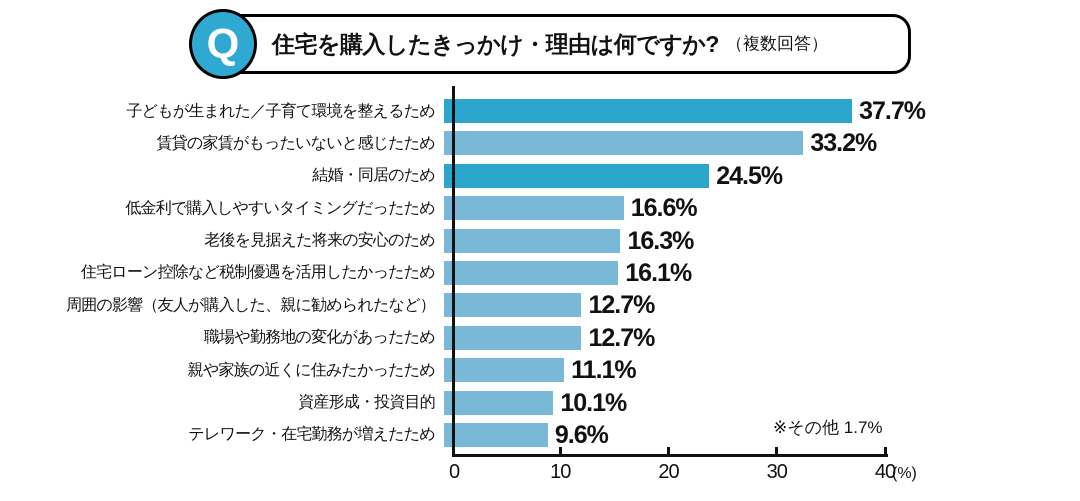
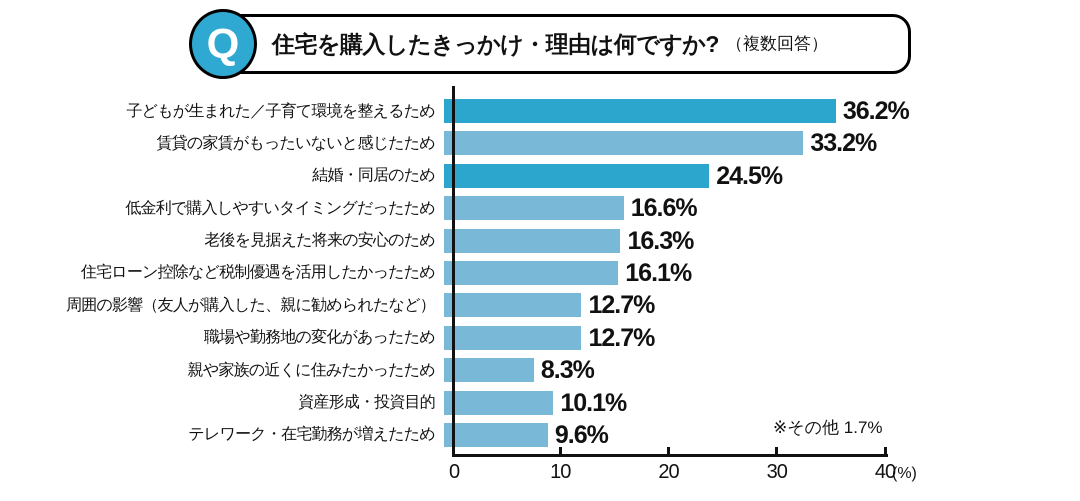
子どもが生まれた／子育て環境を整えるため: 37.7% -> 36.2%
親や家族の近くに住みたかったため: 11.1% -> 8.3%
